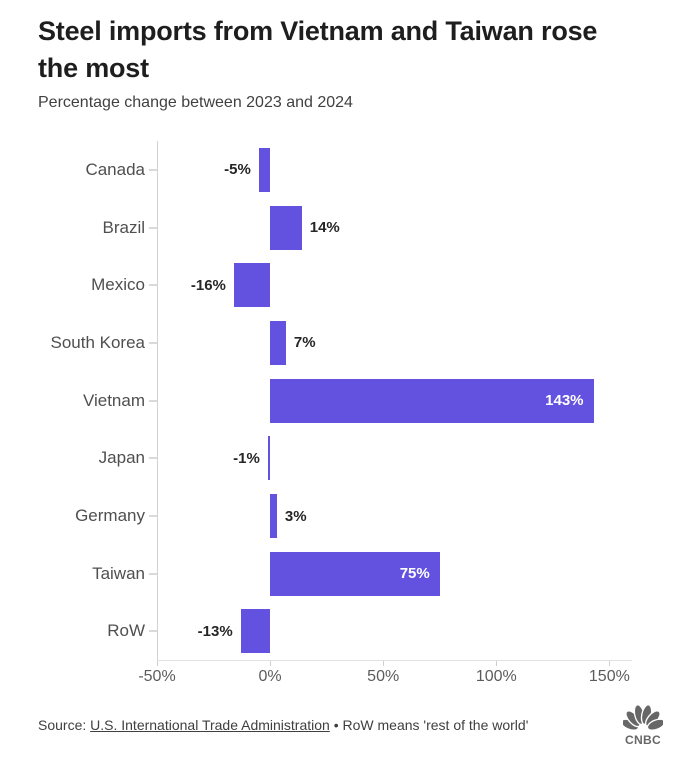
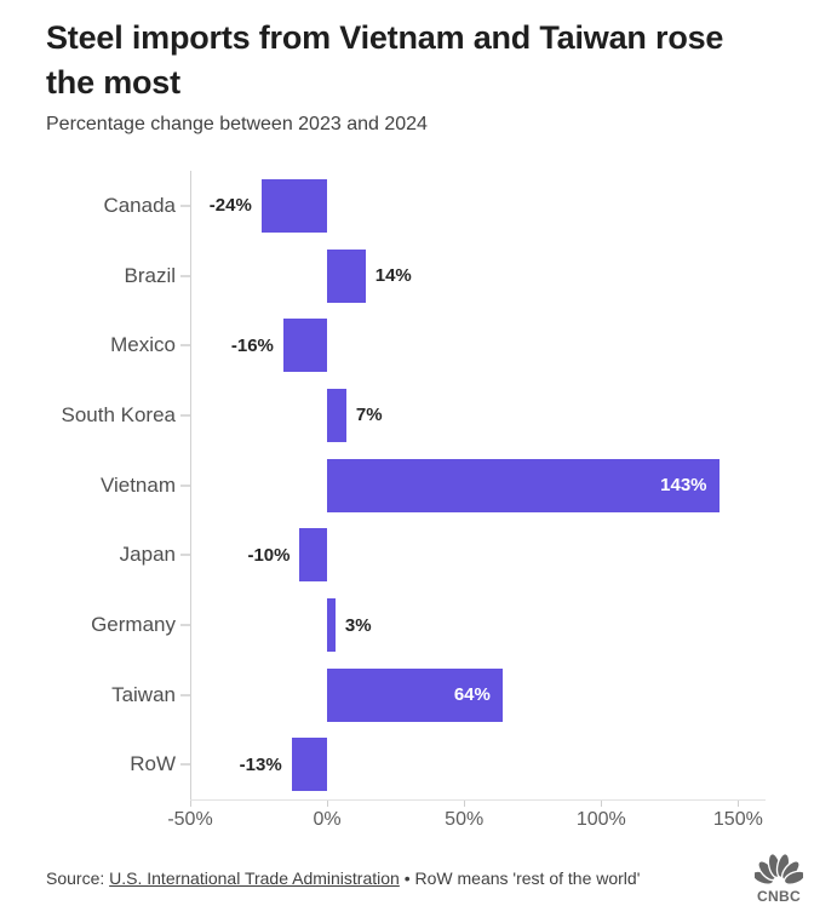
Canada: -5% -> -24%
Japan: -1% -> -10%
Taiwan: 75% -> 64%
